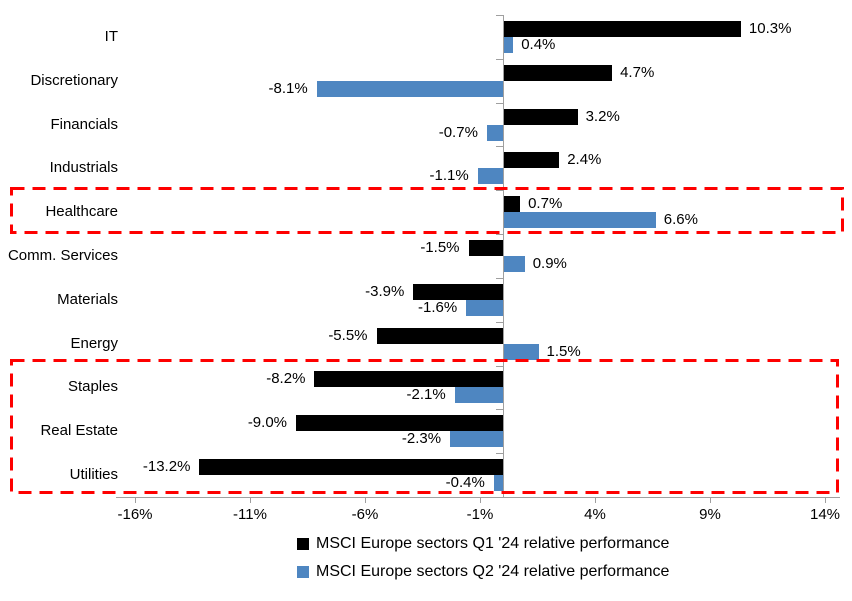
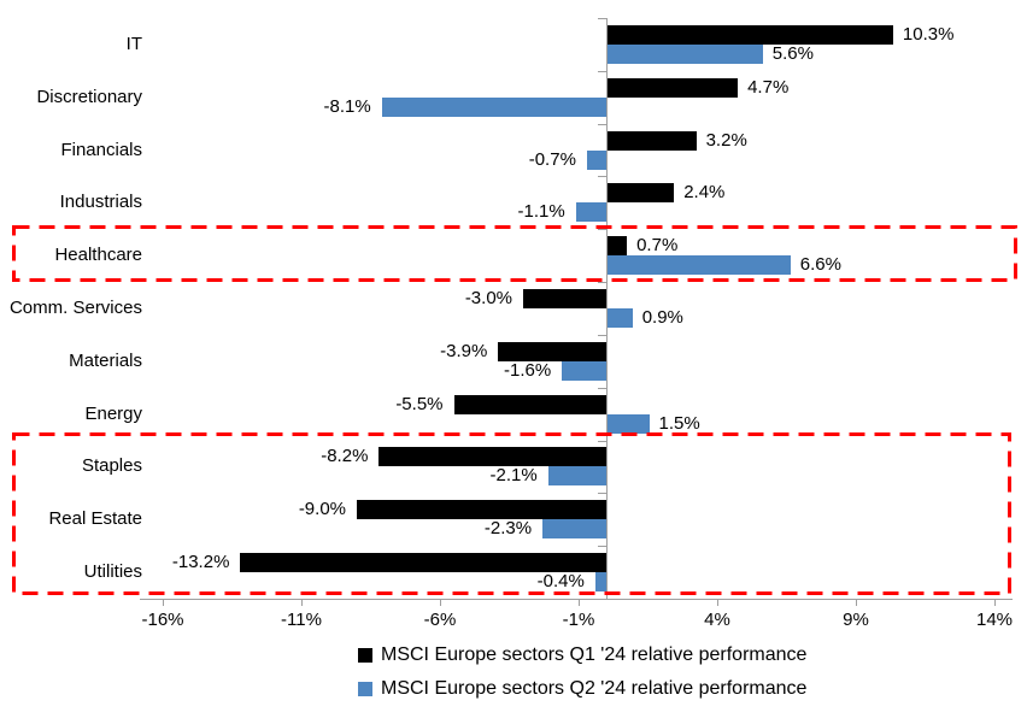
MSCI Europe sectors Q2 '24 relative performance/IT: 0.4% -> 5.6%
MSCI Europe sectors Q1 '24 relative performance/Comm. Services: -1.5% -> -3.0%
